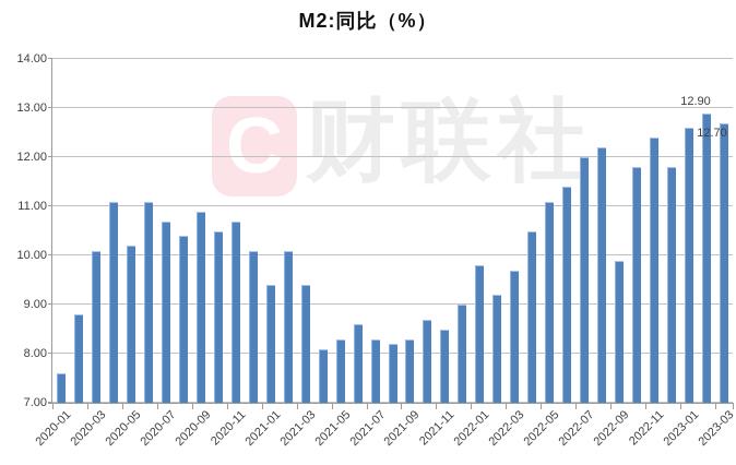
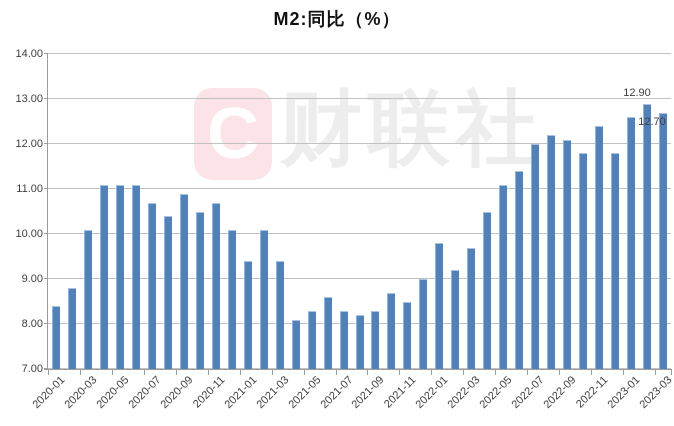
2020-01: 7.6 -> 8.4
2020-05: 10.2 -> 11.1
2022-09: 9.9 -> 12.1
